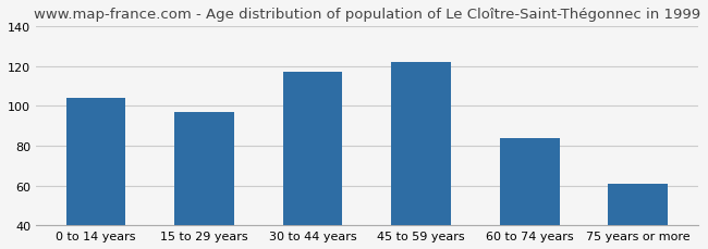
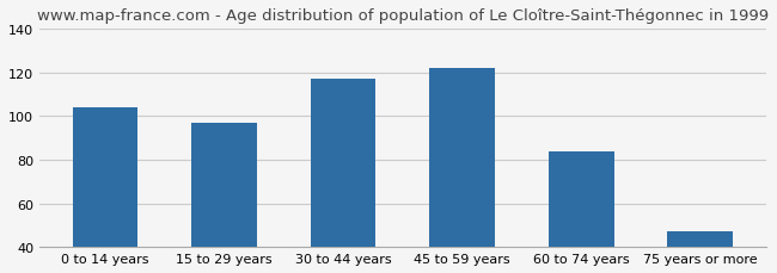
75 years or more: 61 -> 47
